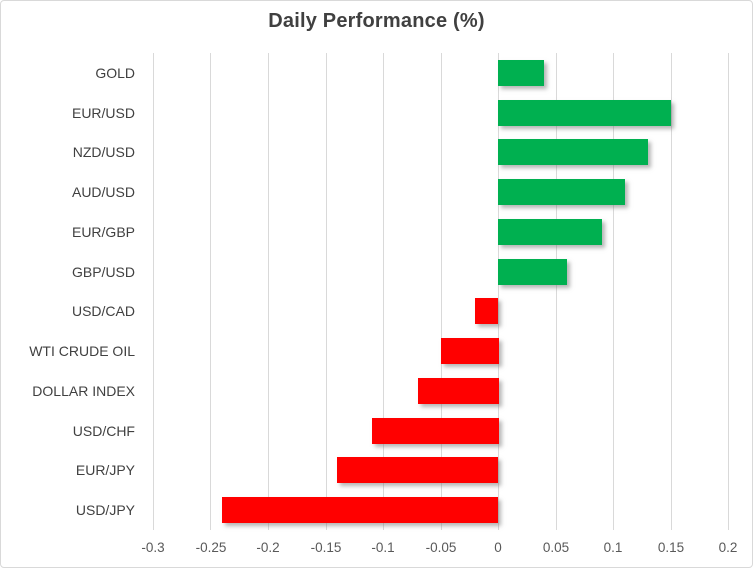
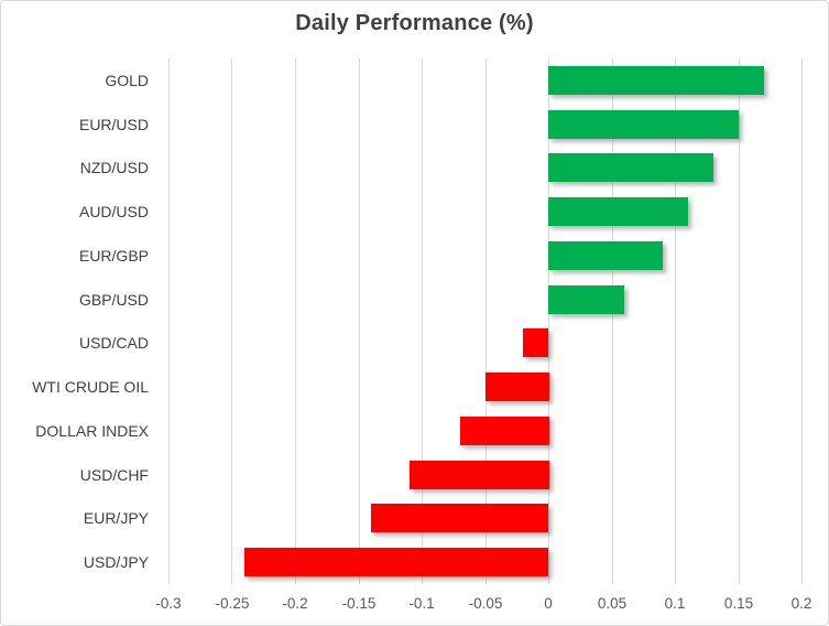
GOLD: 0.04 -> 0.17
